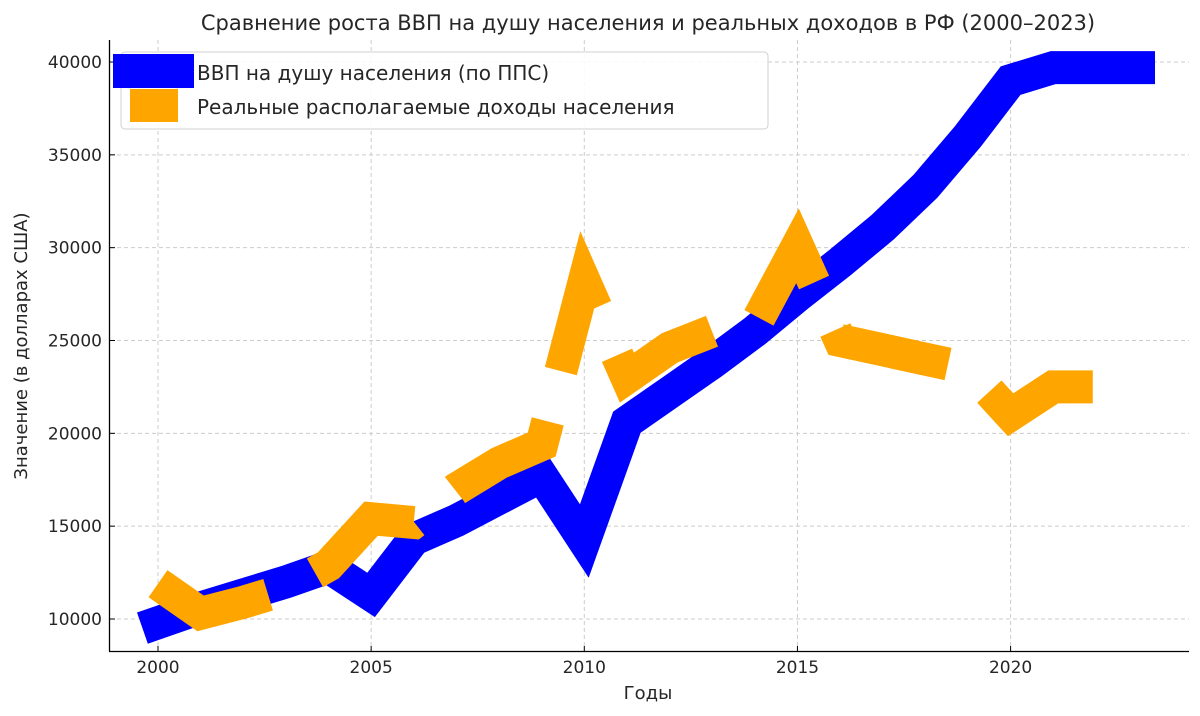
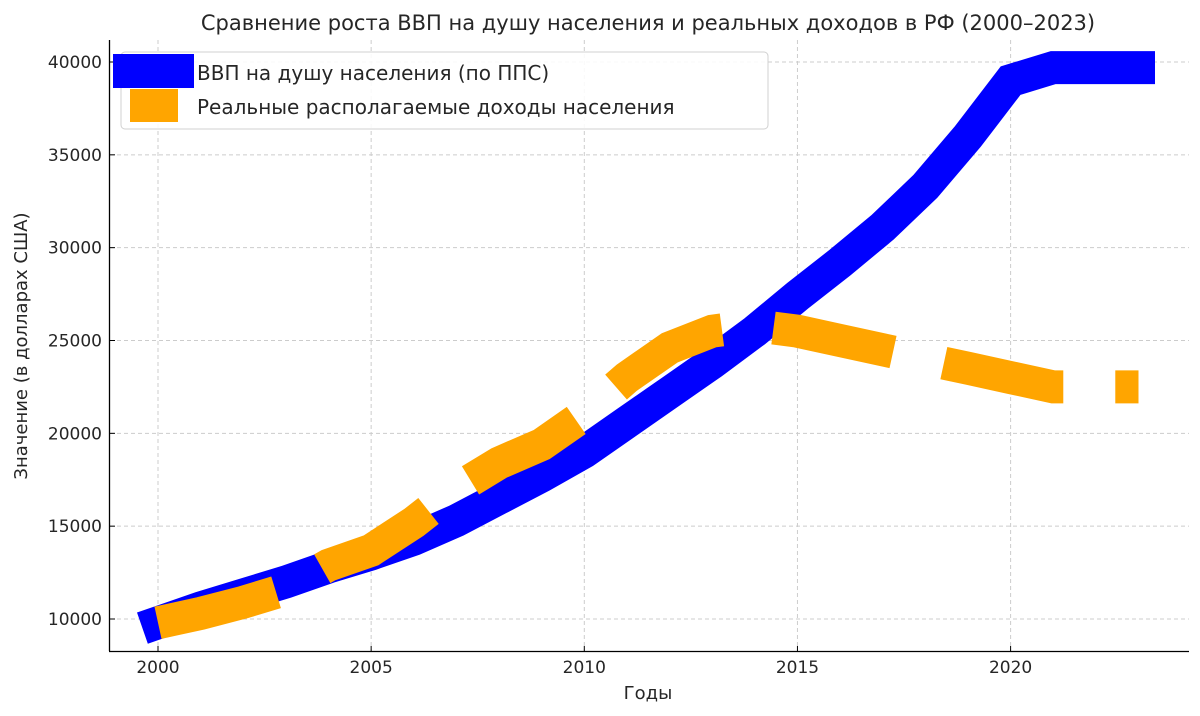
Реальные располагаемые доходы населения/2000: 11900 -> 9800
ВВП на душу населения (по ППС)/2005: 11300 -> 13500
Реальные располагаемые доходы населения/2005: 15400 -> 13700
ВВП на душу населения (по ППС)/2010: 14200 -> 19000
Реальные располагаемые доходы населения/2010: 28200 -> 21000
Реальные располагаемые доходы населения/2015: 30100 -> 25500
Реальные располагаемые доходы населения/2020: 21000 -> 23000
